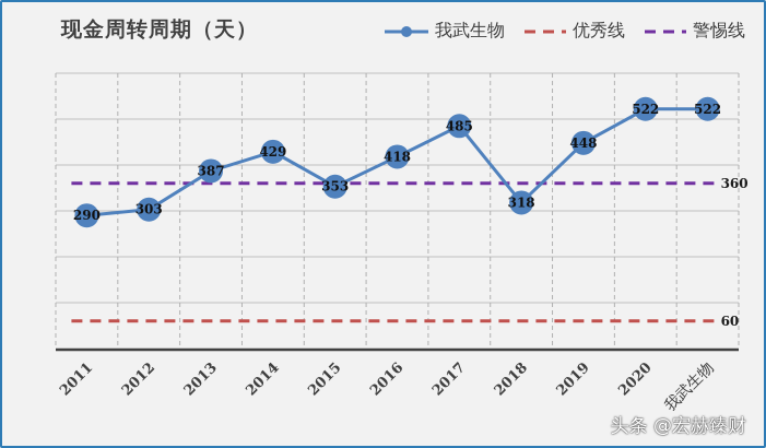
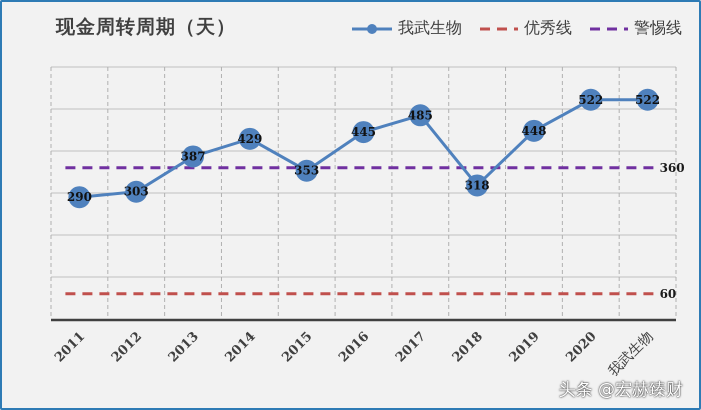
我武生物/2016: 418 -> 445
